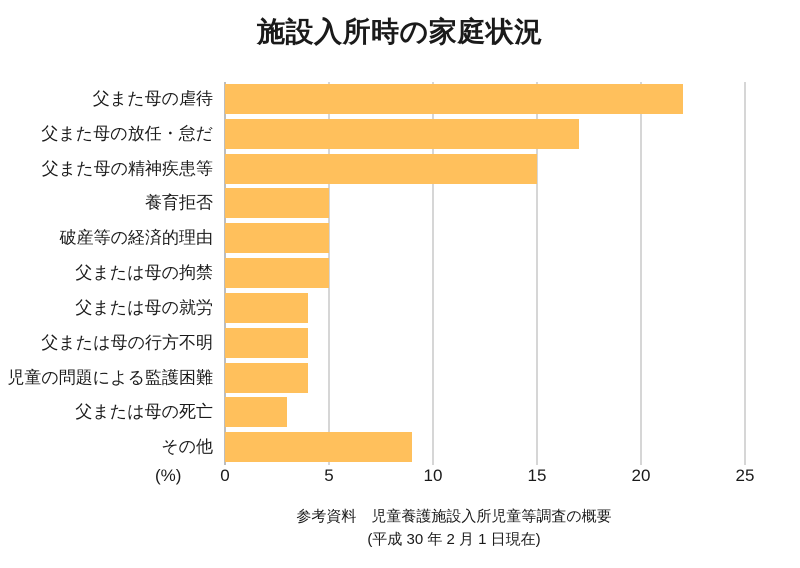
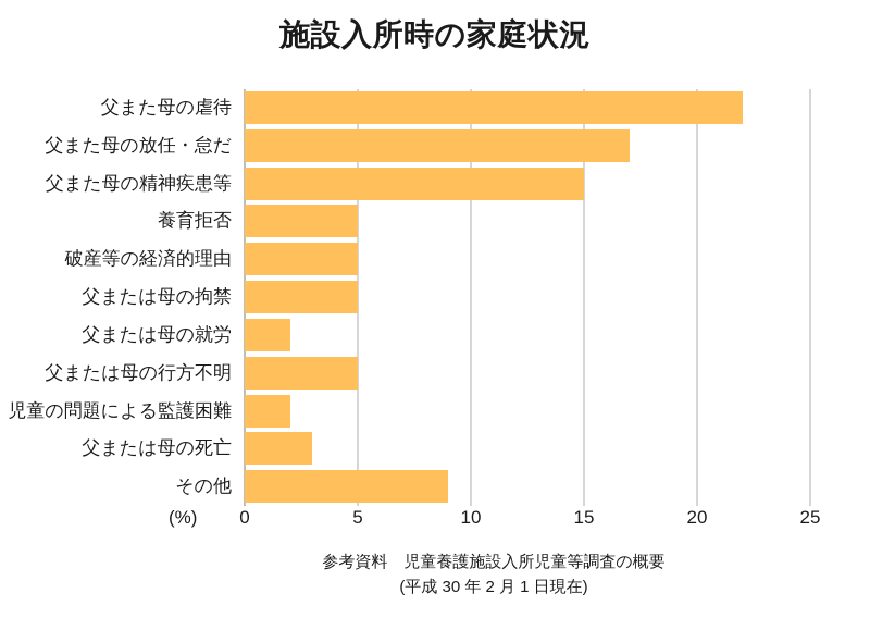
父または母の就労: 4 -> 2
父または母の行方不明: 4 -> 5
児童の問題による監護困難: 4 -> 2
